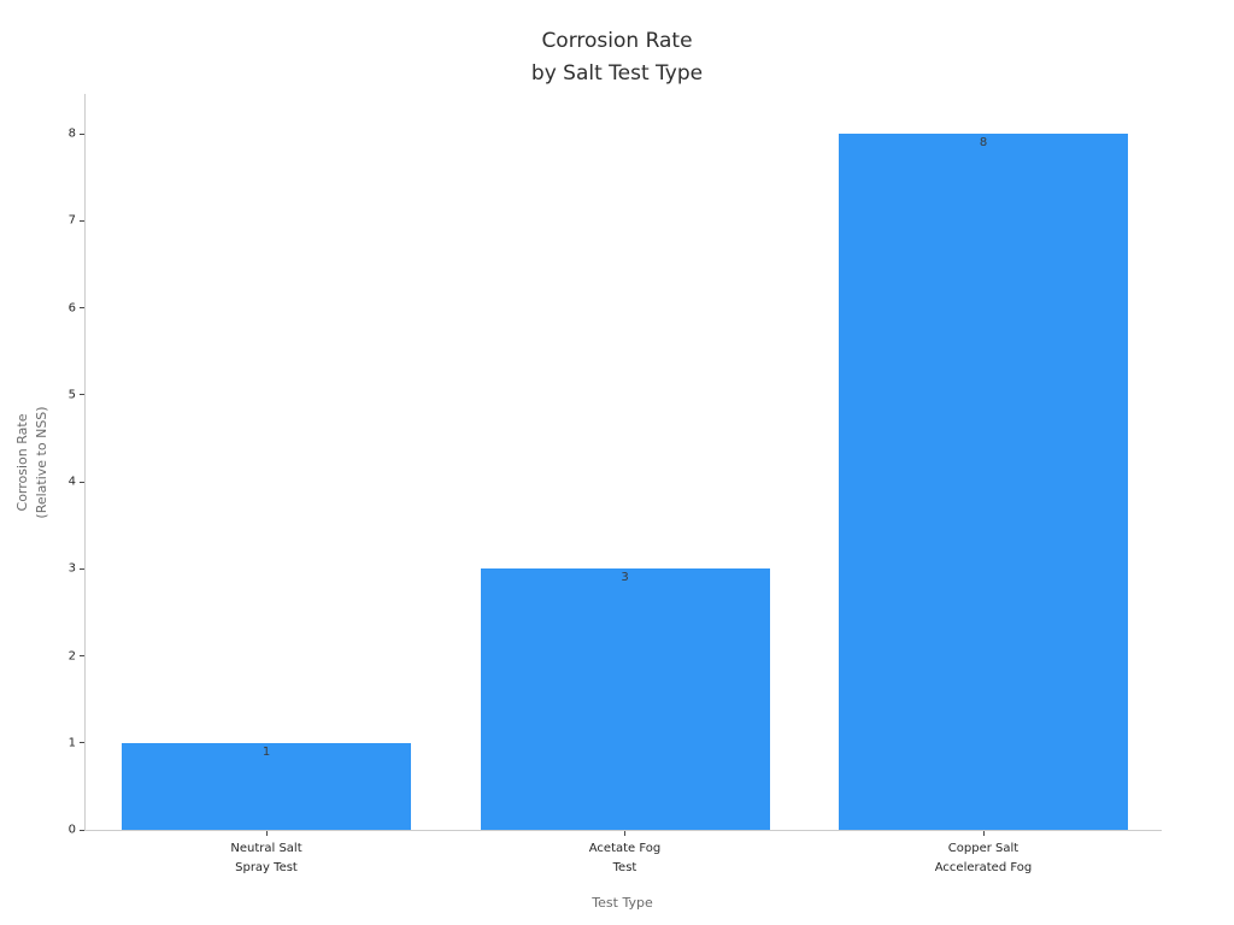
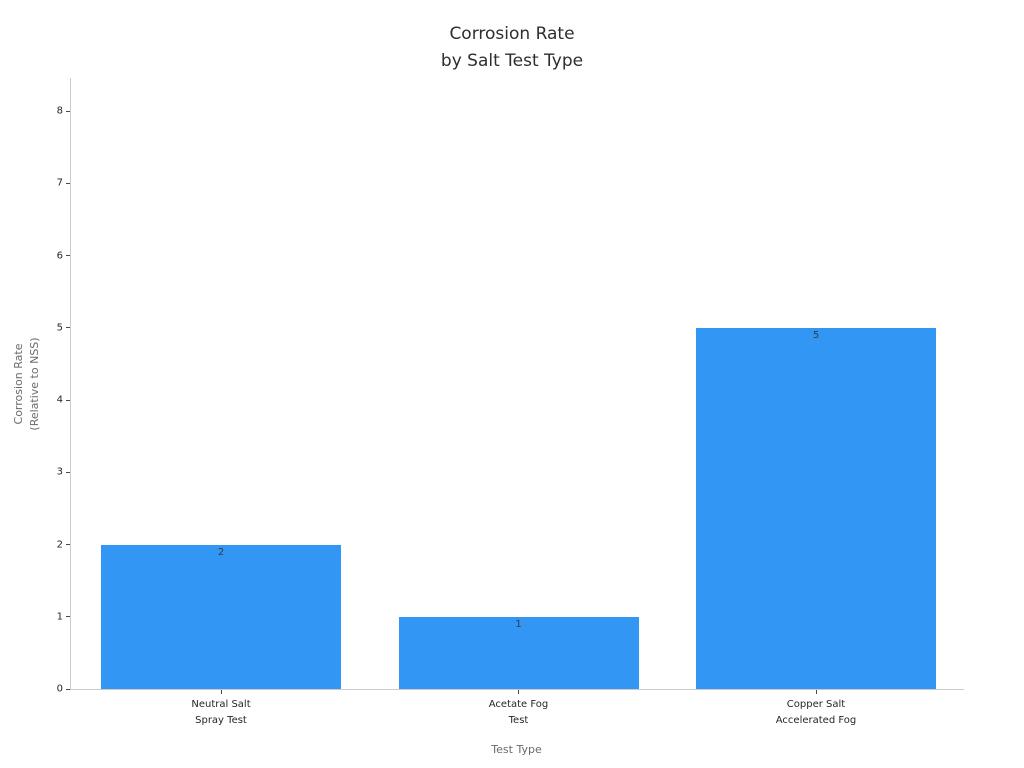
Neutral Salt Spray Test: 1 -> 2
Acetate Fog Test: 3 -> 1
Copper Salt Accelerated Fog: 8 -> 5
